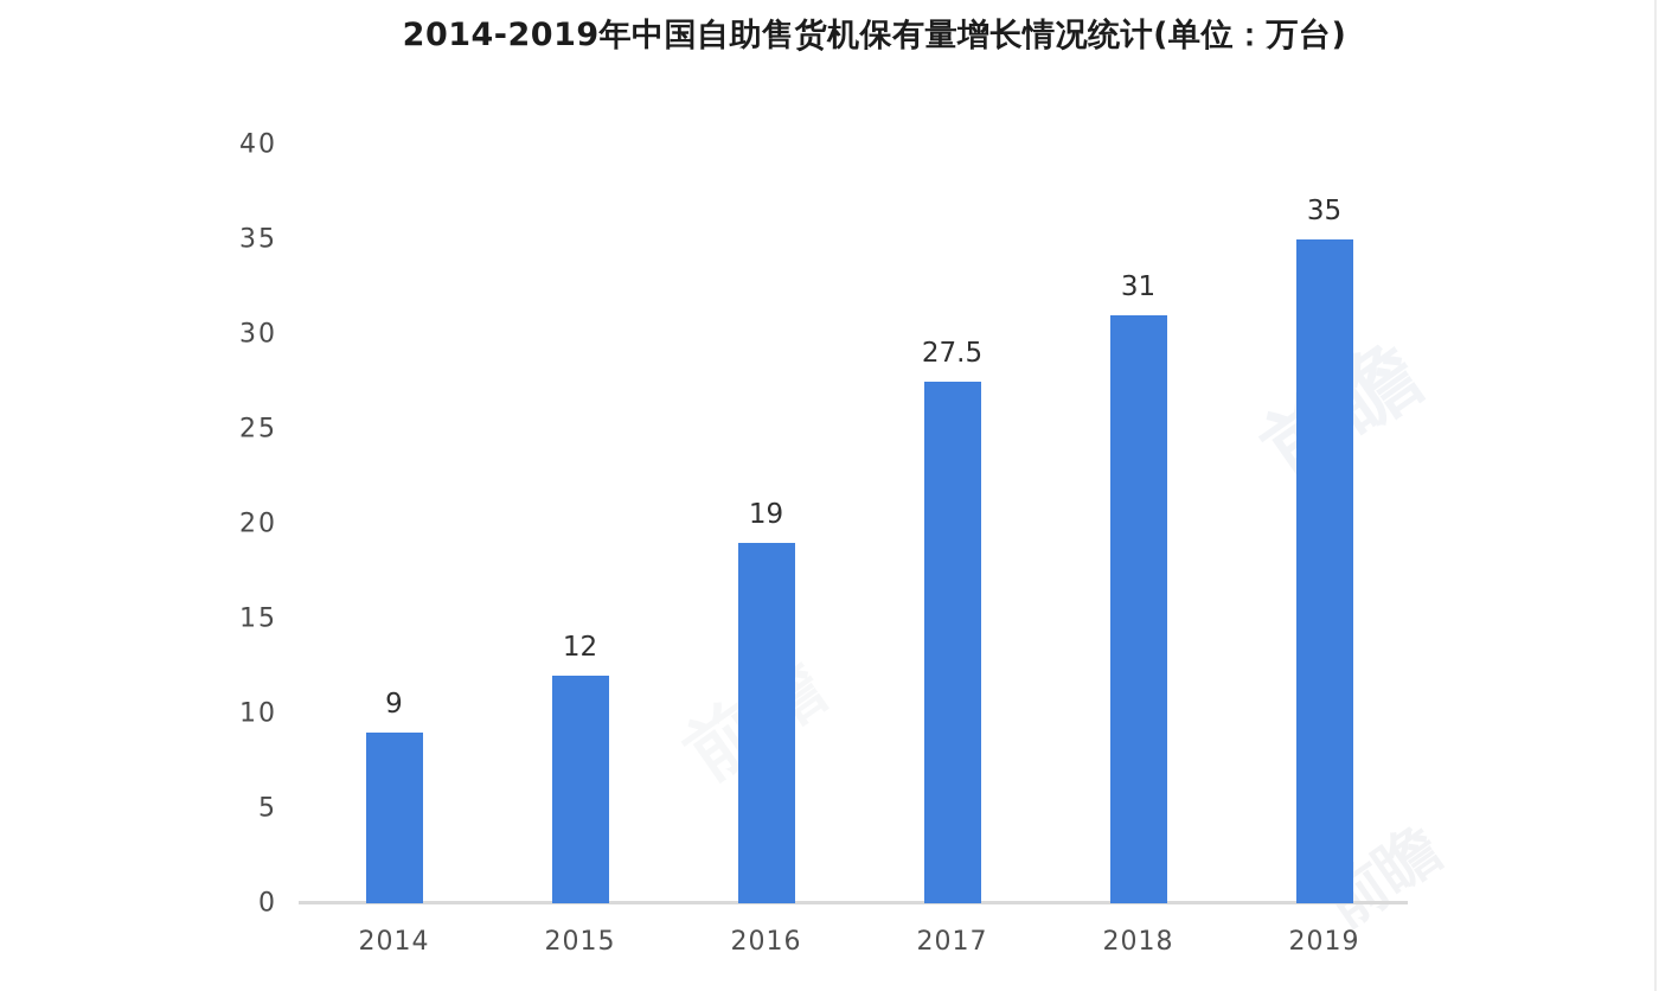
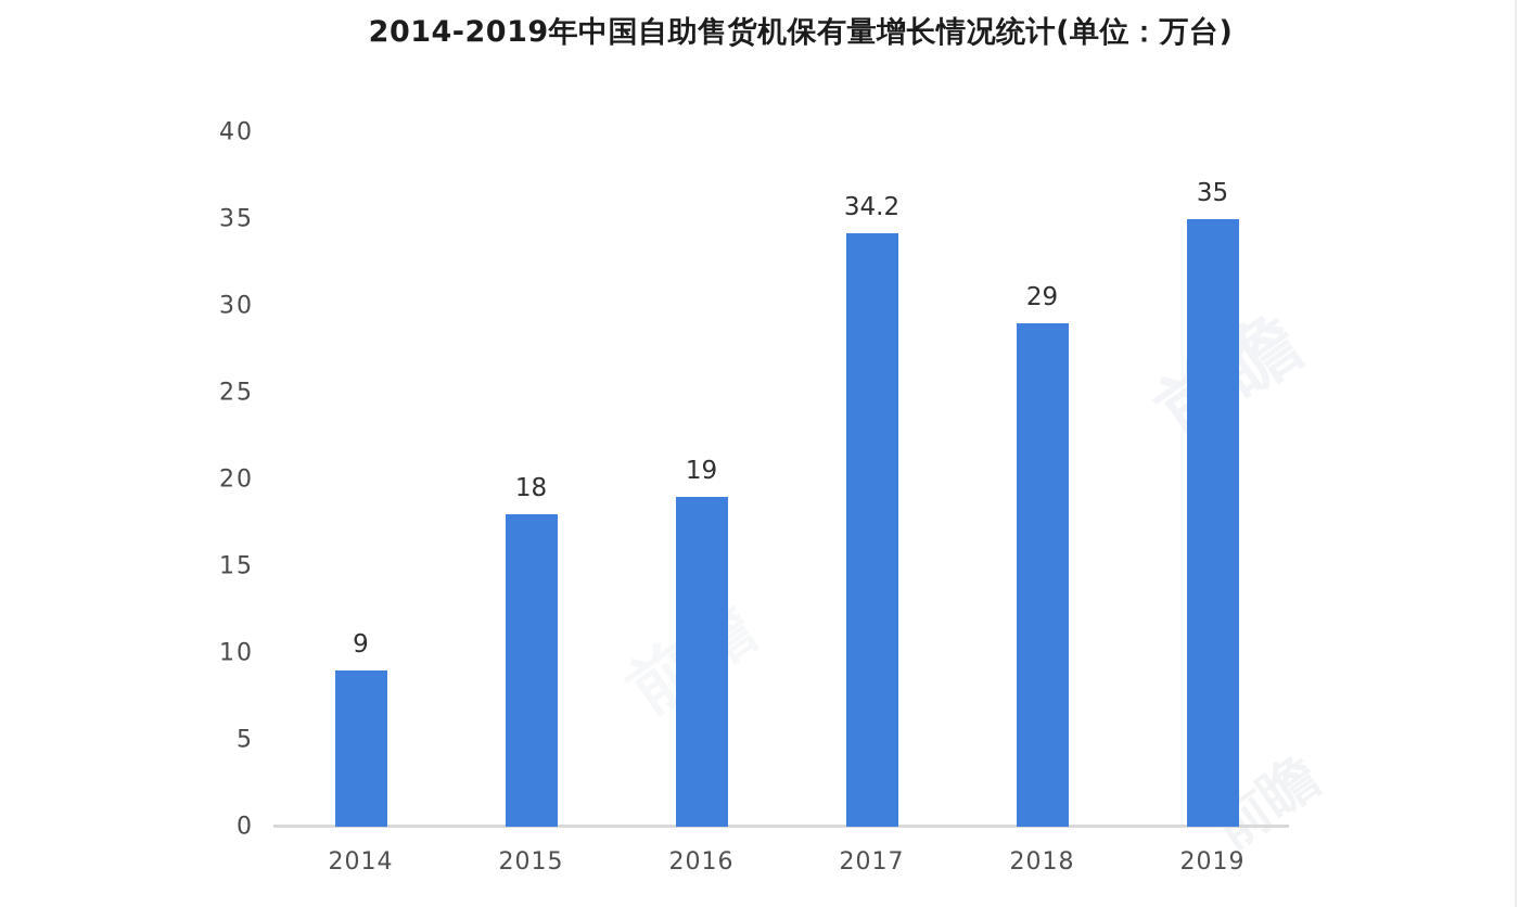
2015: 12 -> 18
2017: 27.5 -> 34.2
2018: 31 -> 29
